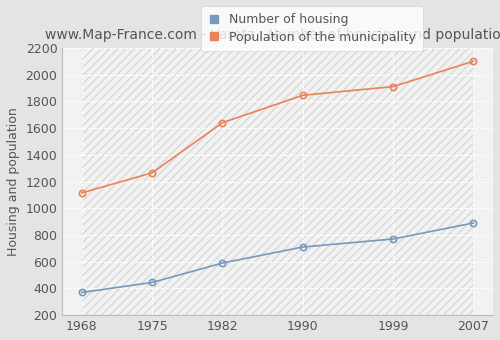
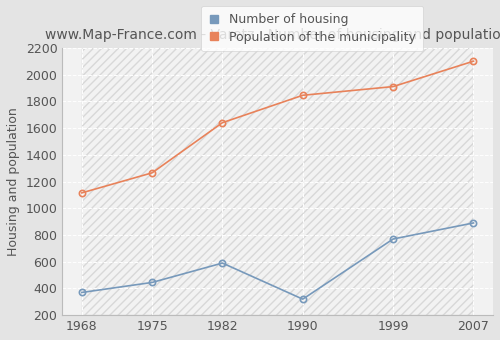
Number of housing/1990: 710 -> 320
